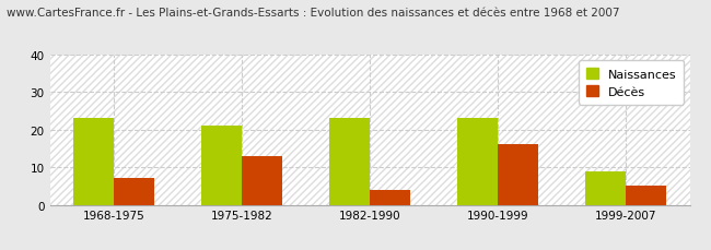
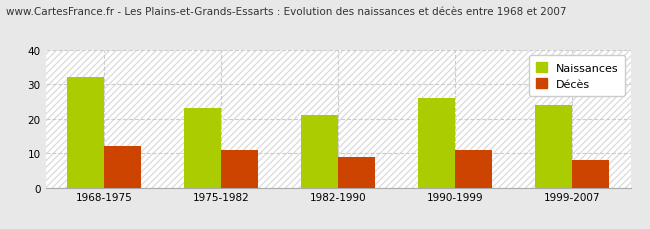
Naissances/1968-1975: 23 -> 32
Décès/1968-1975: 7 -> 12
Naissances/1975-1982: 21 -> 23
Décès/1975-1982: 13 -> 11
Naissances/1982-1990: 23 -> 21
Décès/1982-1990: 4 -> 9
Naissances/1990-1999: 23 -> 26
Décès/1990-1999: 16 -> 11
Naissances/1999-2007: 9 -> 24
Décès/1999-2007: 5 -> 8
